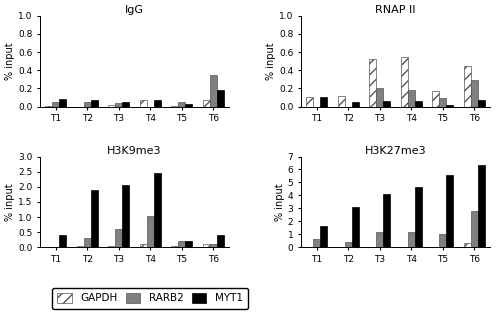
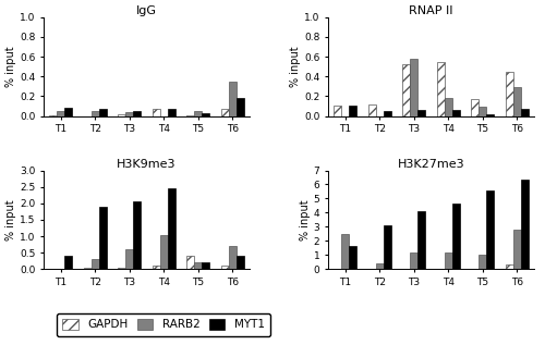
RNAP II/RARB2/T3: 0.20 -> 0.58
H3K9me3/GAPDH/T5: 0.03 -> 0.40
H3K9me3/RARB2/T6: 0.10 -> 0.70
H3K27me3/RARB2/T1: 0.7 -> 2.5
